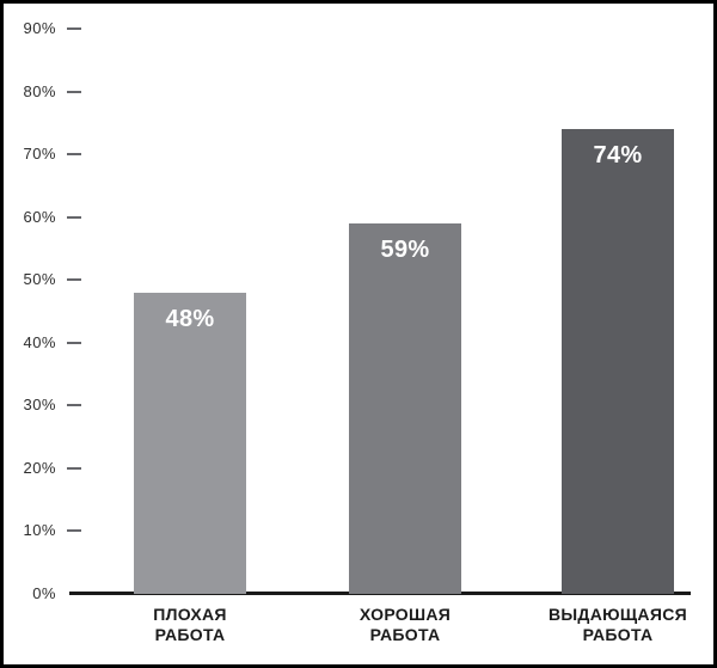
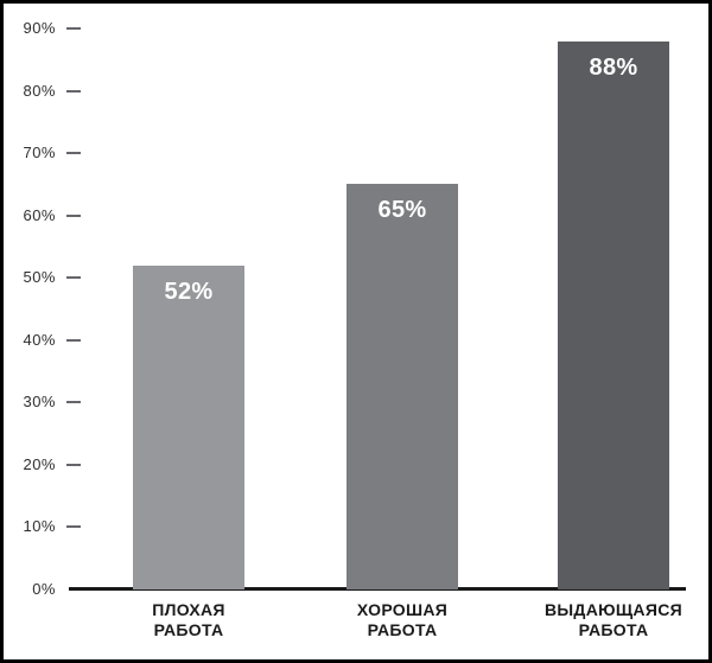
ПЛОХАЯ РАБОТА: 48% -> 52%
ХОРОШАЯ РАБОТА: 59% -> 65%
ВЫДАЮЩАЯСЯ РАБОТА: 74% -> 88%
